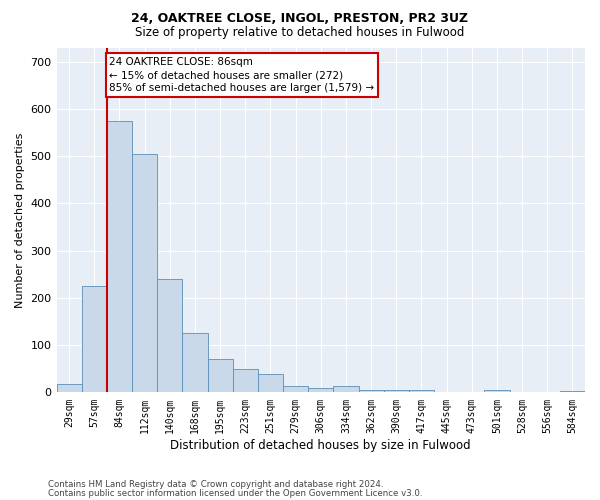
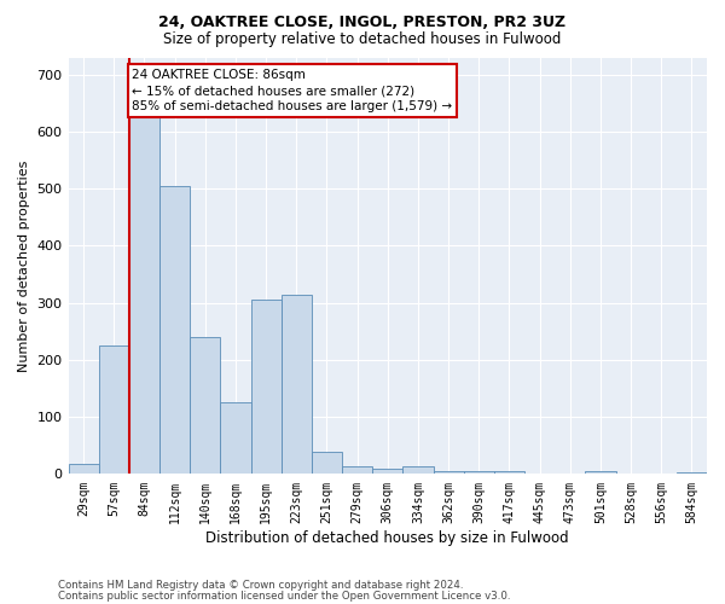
84sqm: 575 -> 630
195sqm: 70 -> 305
223sqm: 50 -> 315
